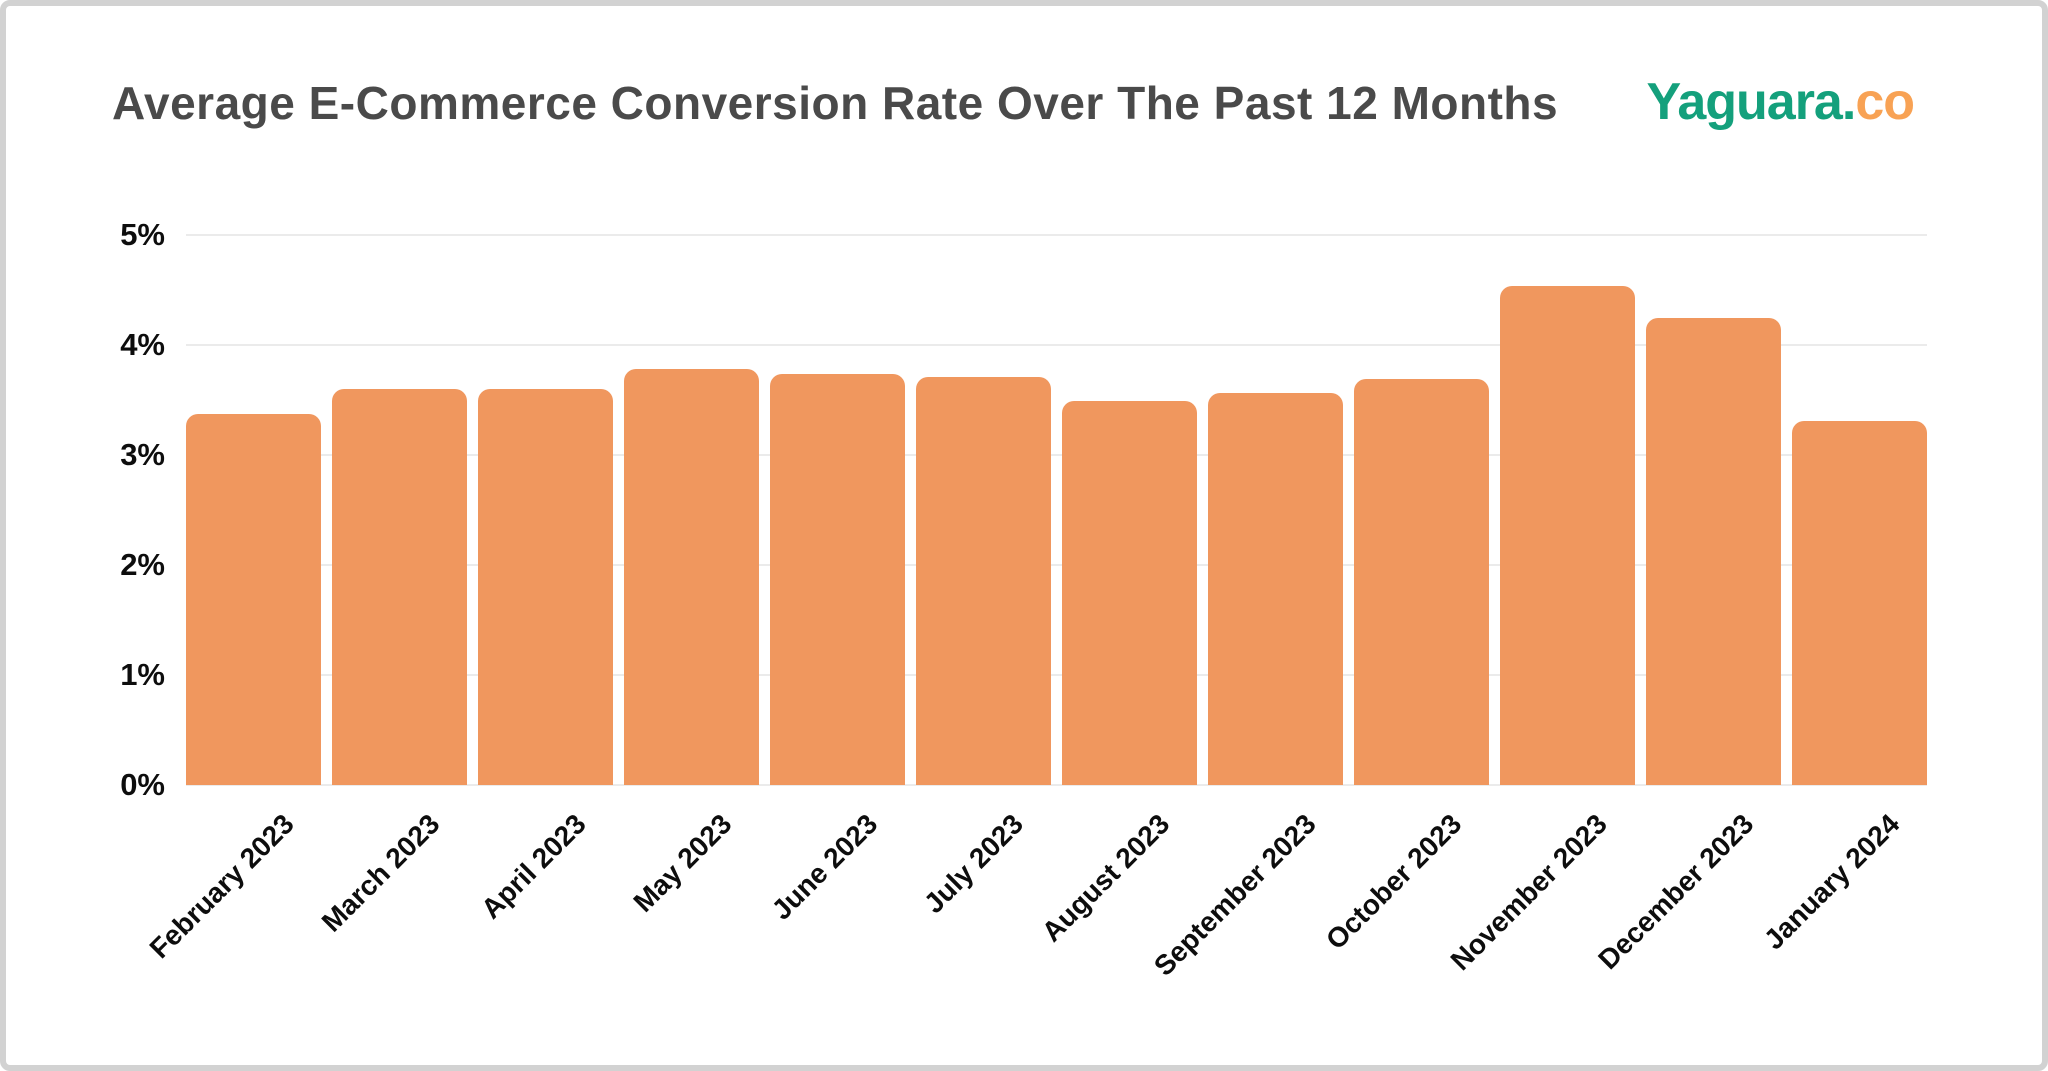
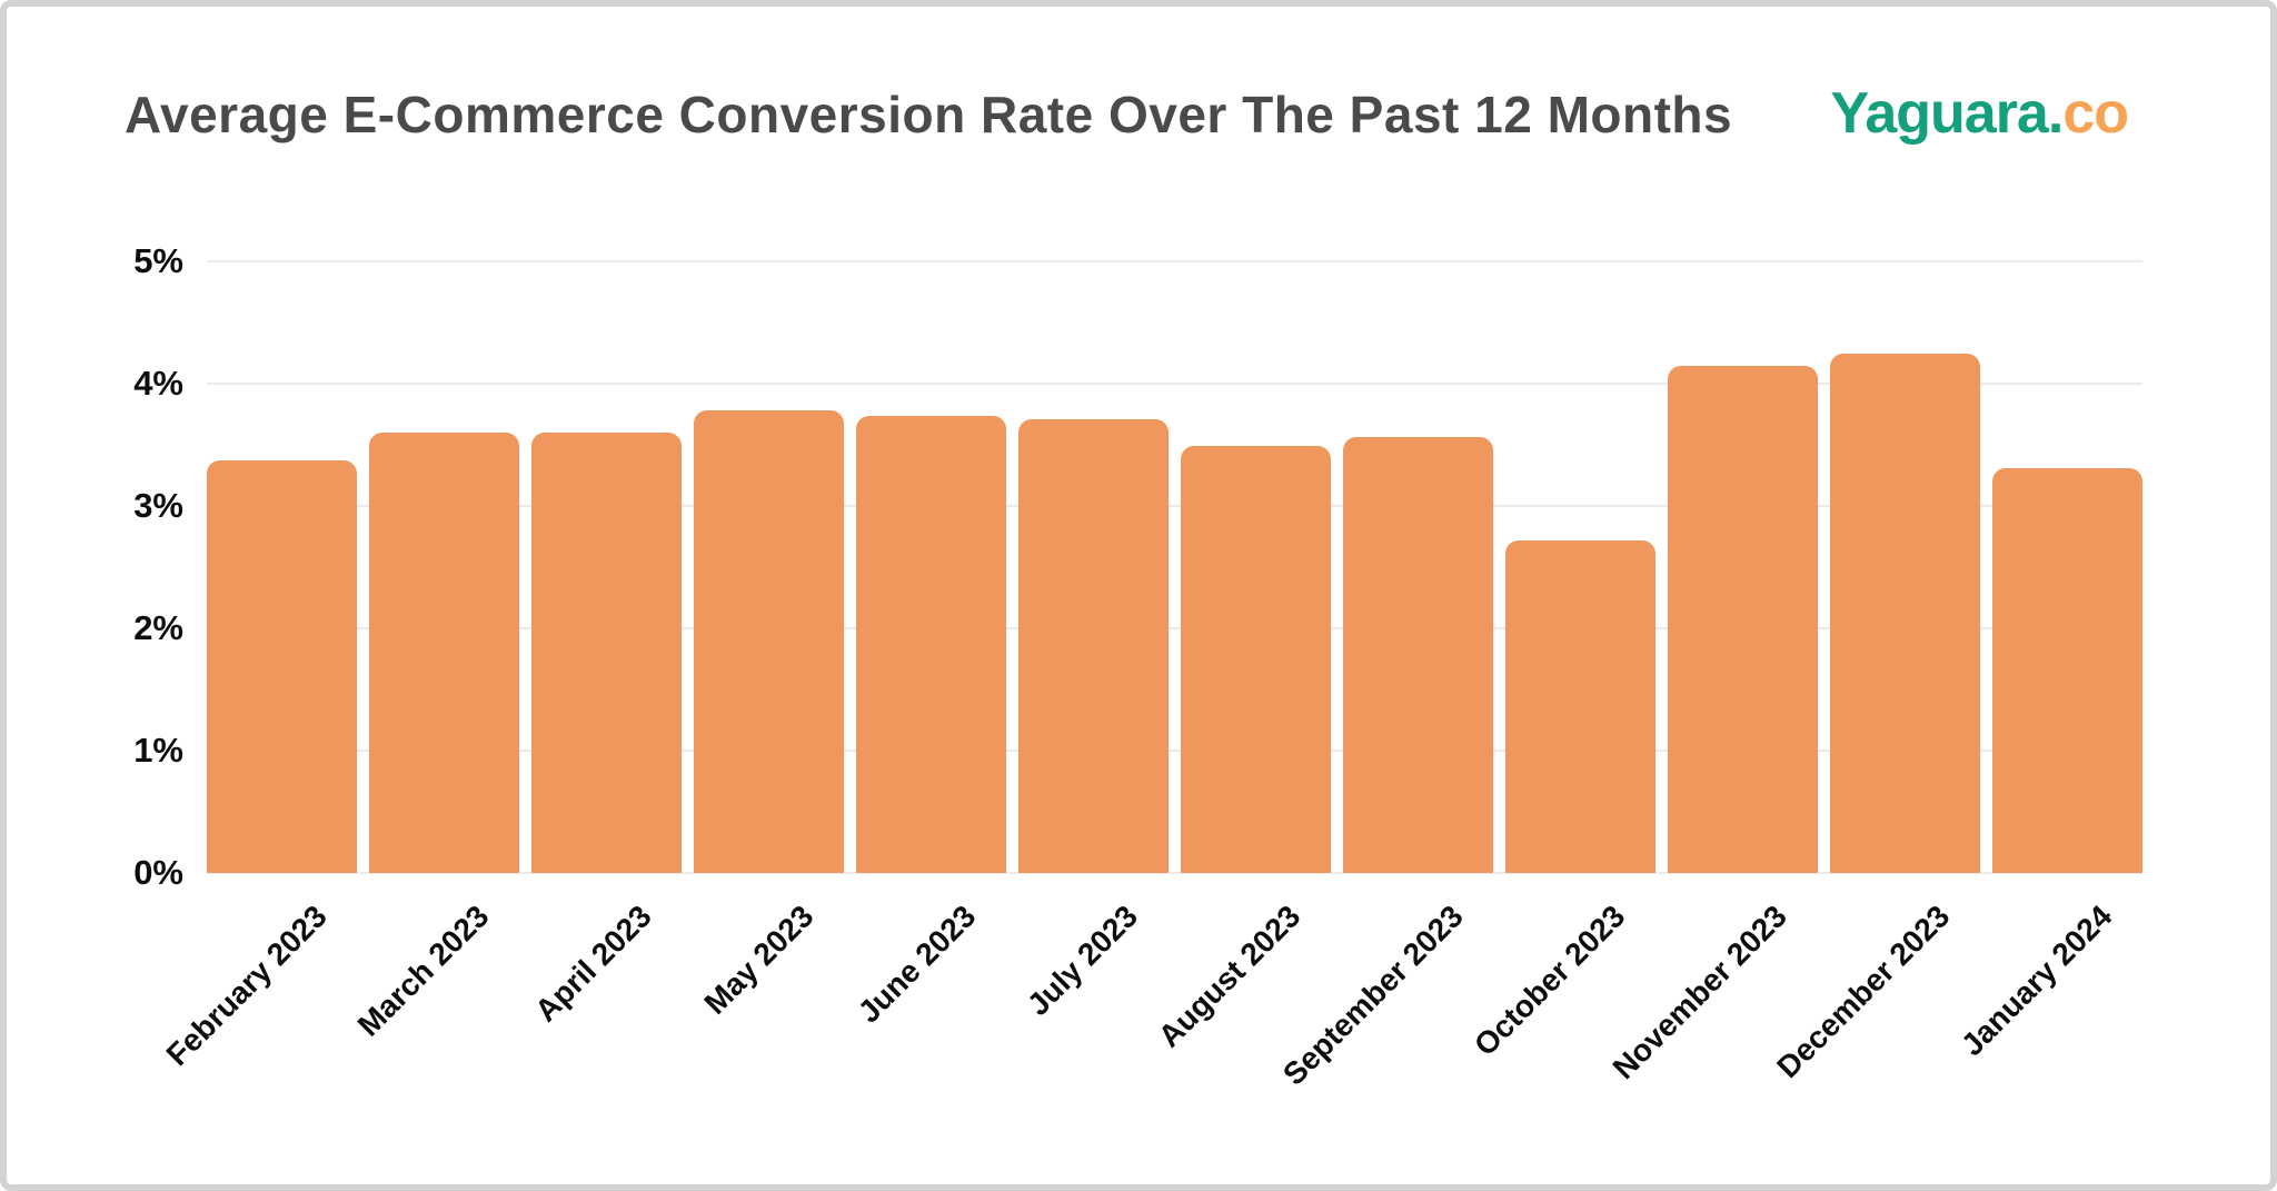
October 2023: 3.69% -> 2.72%
November 2023: 4.54% -> 4.15%
